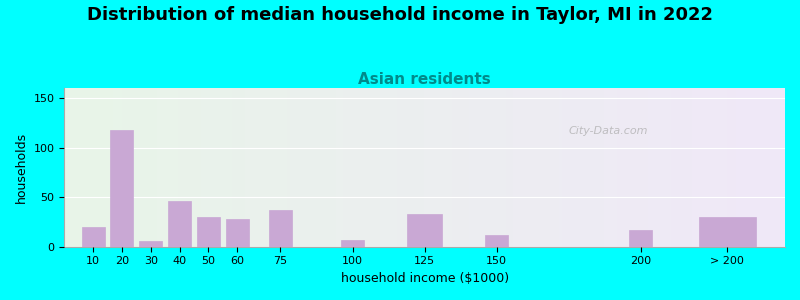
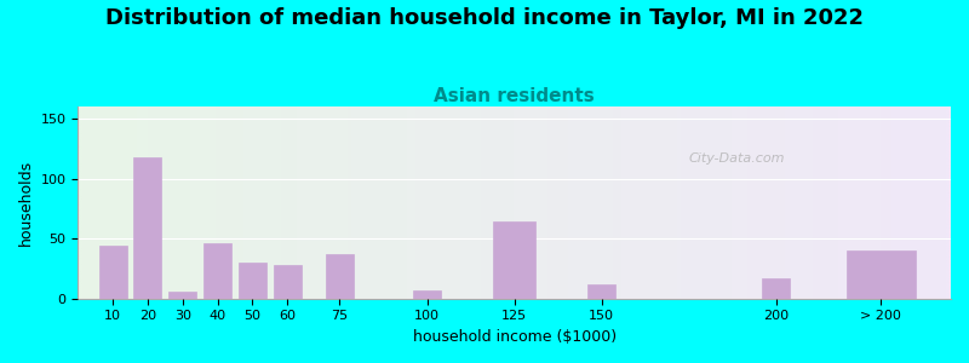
10: 20 -> 44
125: 33 -> 64
> 200: 30 -> 40
